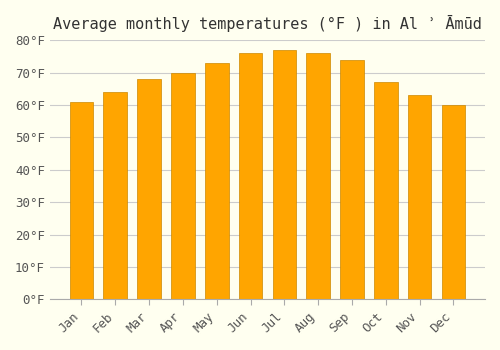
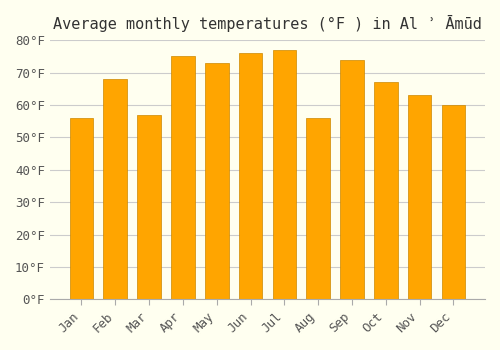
Jan: 61°F -> 56°F
Feb: 64°F -> 68°F
Mar: 68°F -> 57°F
Apr: 70°F -> 75°F
Aug: 76°F -> 56°F
